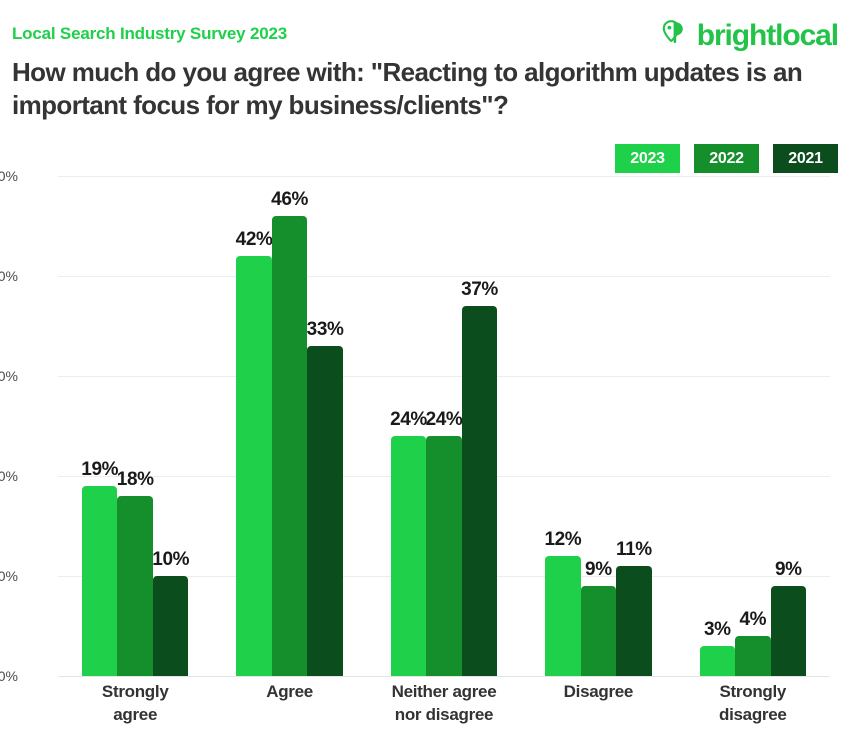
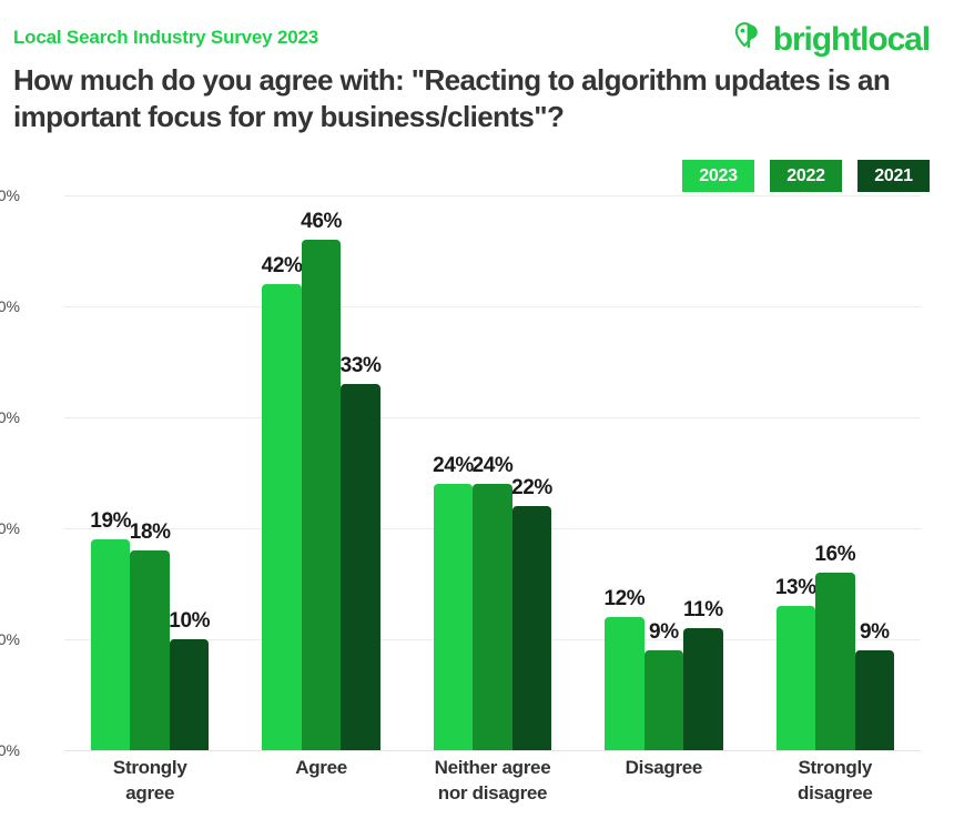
2021/Neither agree nor disagree: 37% -> 22%
2023/Strongly disagree: 3% -> 13%
2022/Strongly disagree: 4% -> 16%
